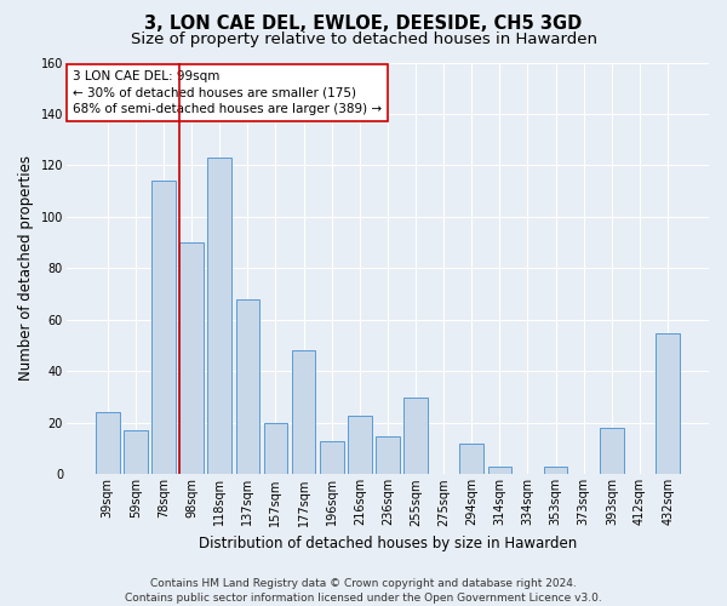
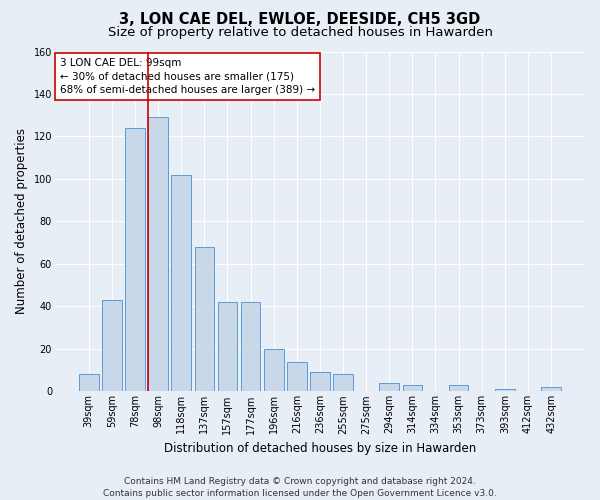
39sqm: 24 -> 8
59sqm: 17 -> 43
78sqm: 114 -> 124
98sqm: 90 -> 129
118sqm: 123 -> 102
157sqm: 20 -> 42
177sqm: 48 -> 42
196sqm: 13 -> 20
216sqm: 23 -> 14
236sqm: 15 -> 9
255sqm: 30 -> 8
294sqm: 12 -> 4
393sqm: 18 -> 1
432sqm: 55 -> 2
